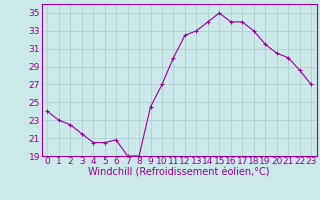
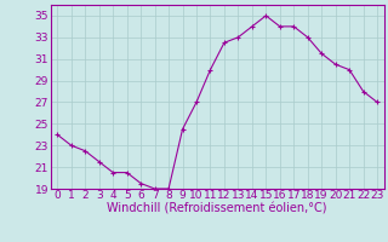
6: 20.8 -> 19.5
22: 28.6 -> 28.0
